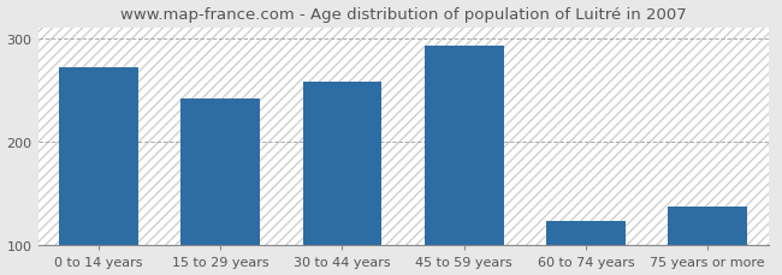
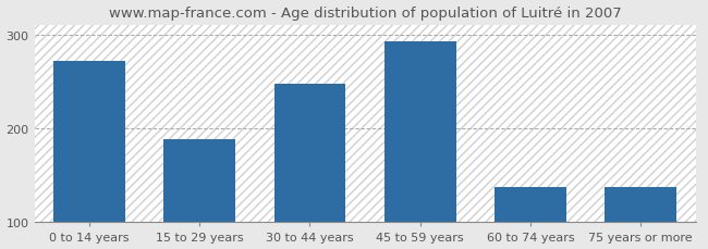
15 to 29 years: 242 -> 188
30 to 44 years: 258 -> 247
60 to 74 years: 124 -> 137
